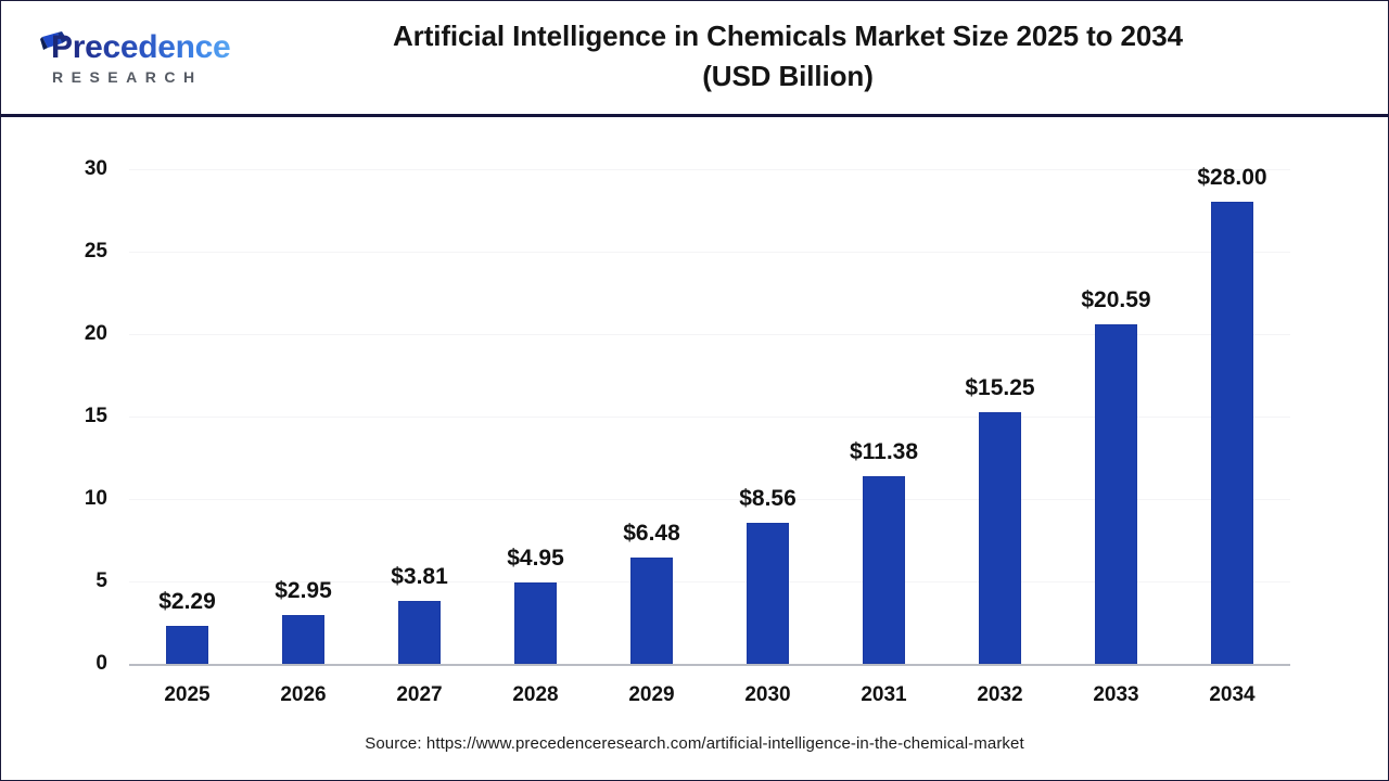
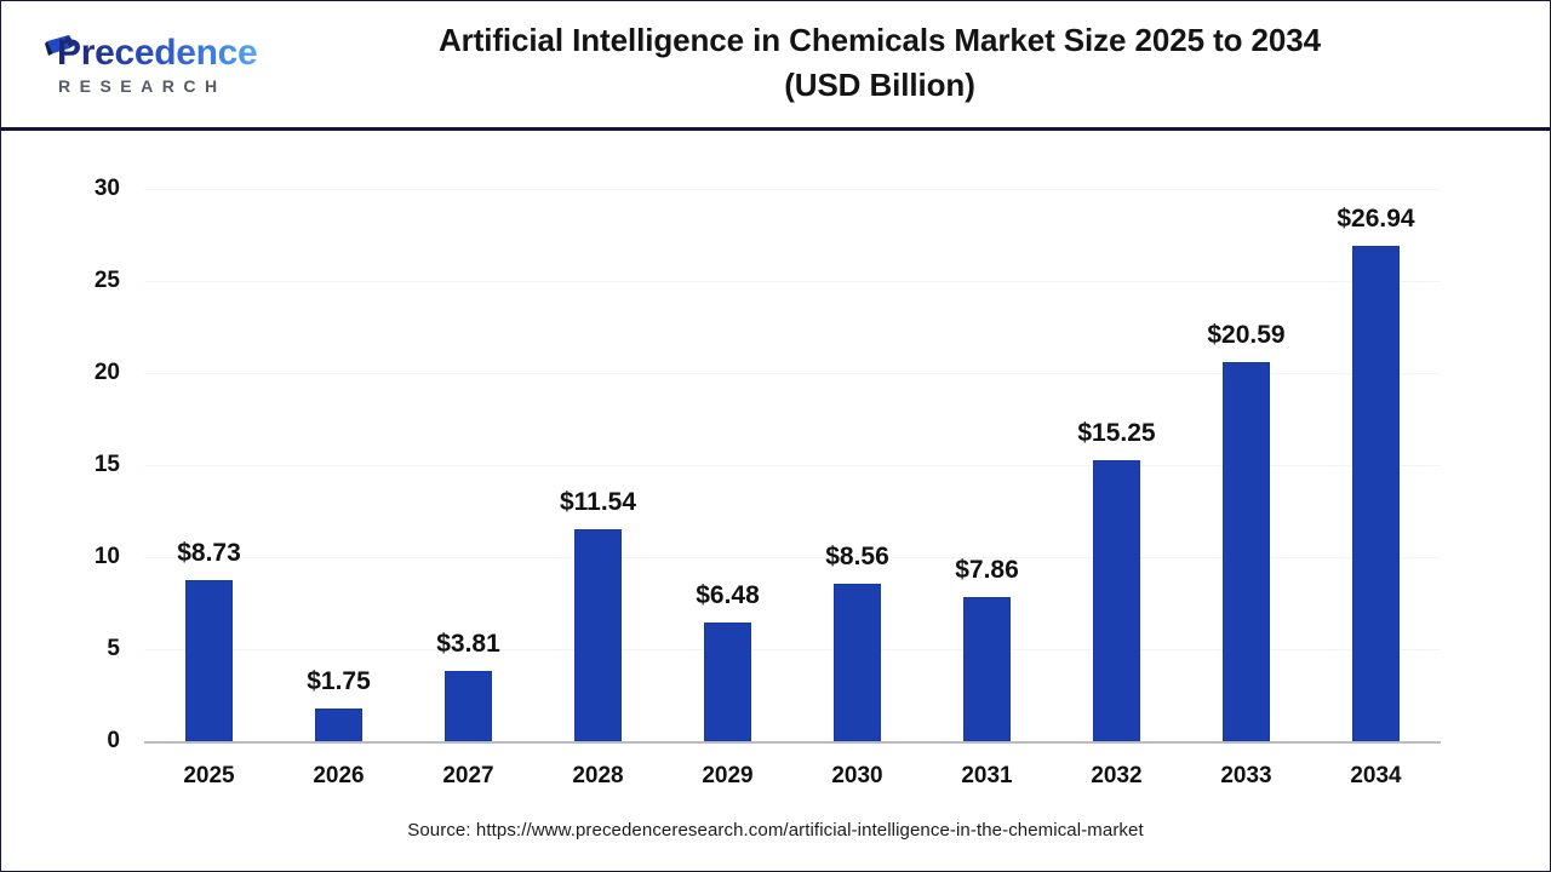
2025: $2.29 -> $8.73
2026: $2.95 -> $1.75
2028: $4.95 -> $11.54
2031: $11.38 -> $7.86
2034: $28.00 -> $26.94
